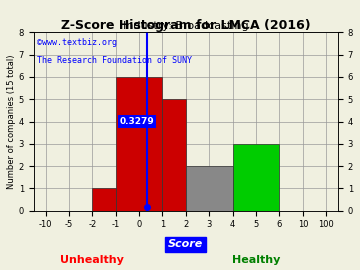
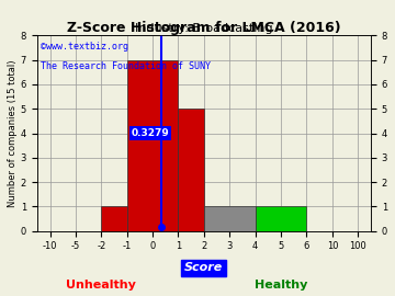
0: 6 -> 7
3: 2 -> 1
5: 3 -> 1
